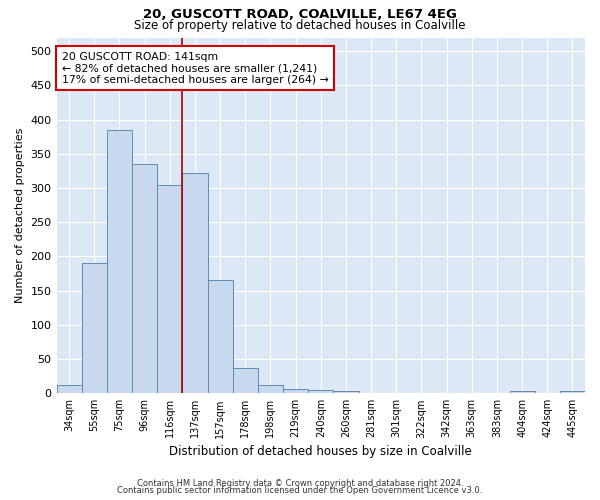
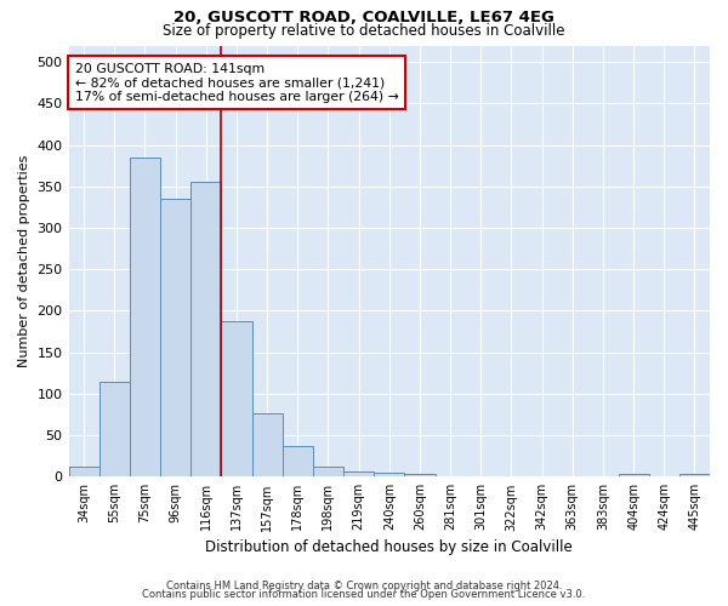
55sqm: 190 -> 115
116sqm: 304 -> 355
137sqm: 322 -> 188
157sqm: 166 -> 77
